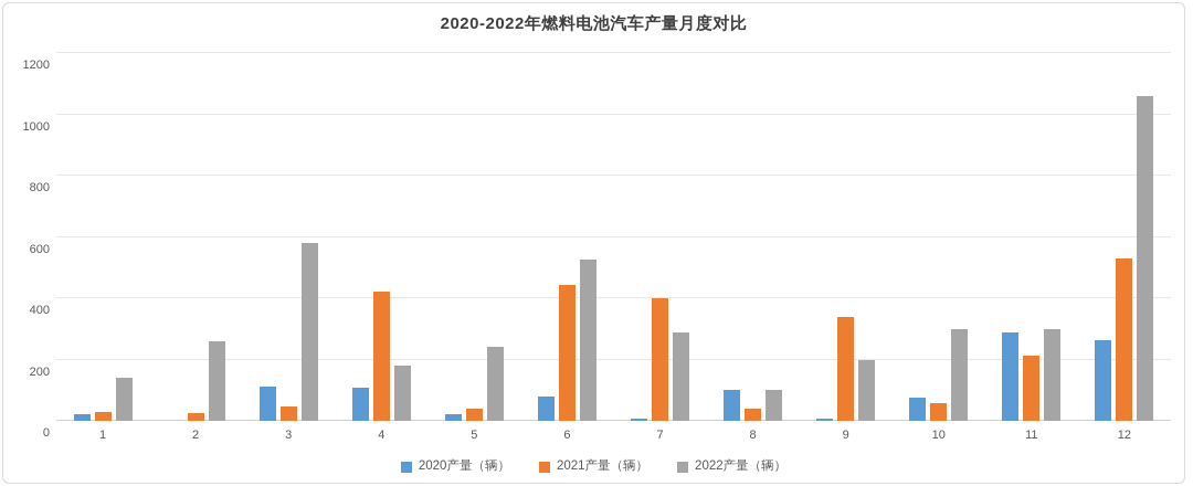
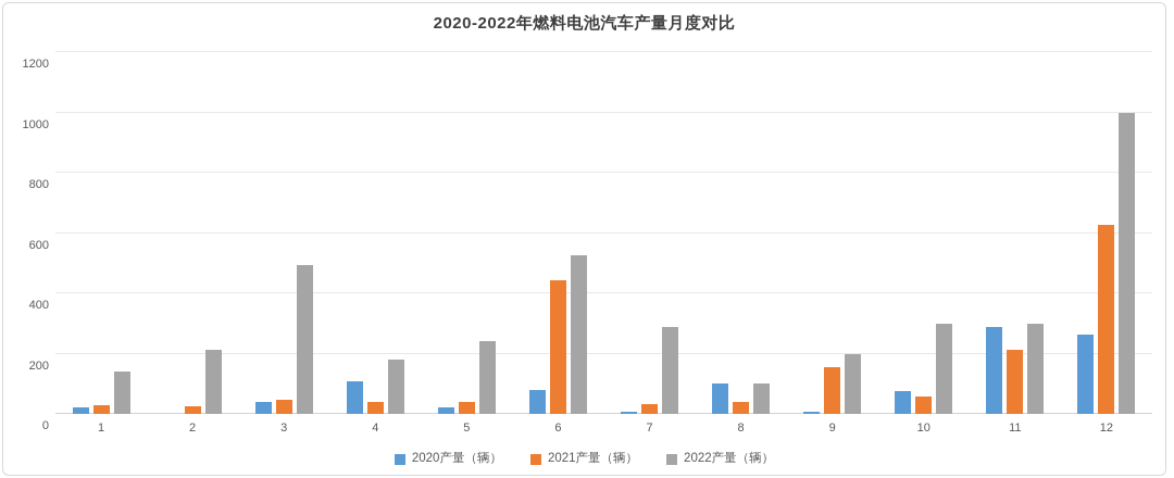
2022产量（辆）/2: 260 -> 210
2020产量（辆）/3: 110 -> 40
2022产量（辆）/3: 580 -> 500
2021产量（辆）/4: 420 -> 40
2021产量（辆）/7: 400 -> 30
2021产量（辆）/9: 340 -> 160
2021产量（辆）/12: 530 -> 630
2022产量（辆）/12: 1060 -> 1000
